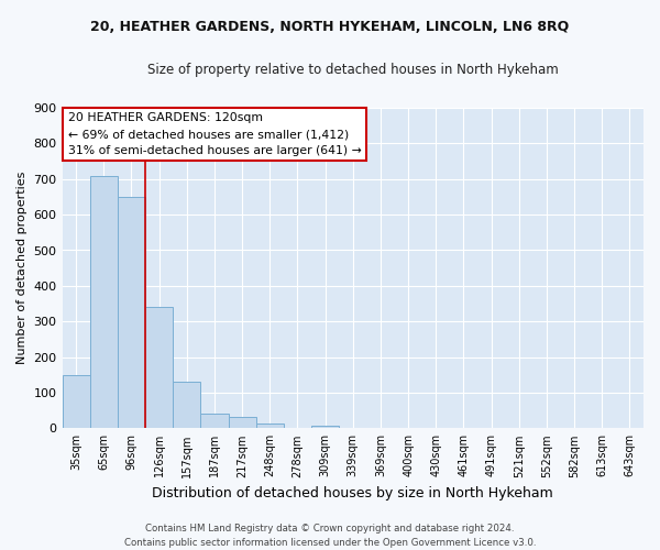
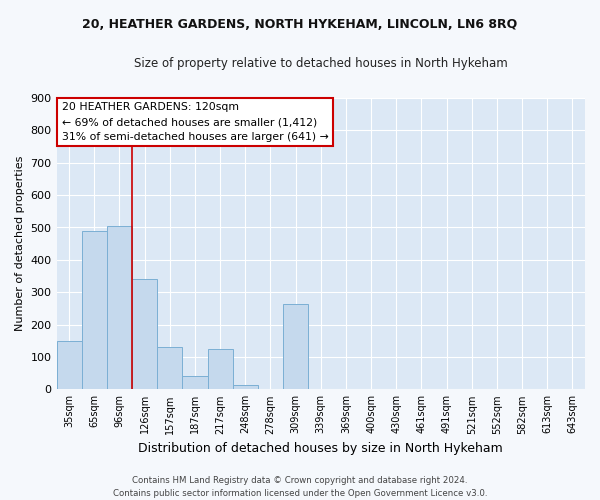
65sqm: 710 -> 490
96sqm: 650 -> 505
217sqm: 32 -> 125
309sqm: 8 -> 265
